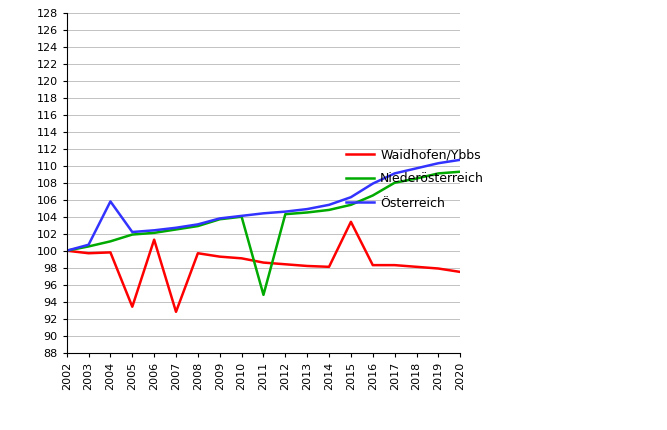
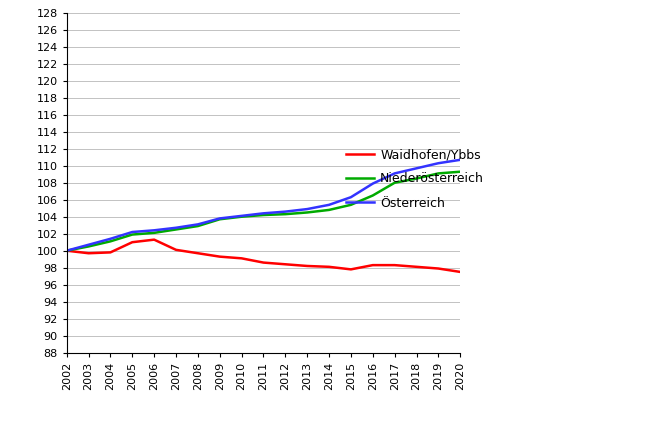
Österreich/2004: 105.8 -> 101.4
Waidhofen/Ybbs/2005: 93.4 -> 101.0
Waidhofen/Ybbs/2007: 92.8 -> 100.1
Niederösterreich/2011: 94.8 -> 104.2
Waidhofen/Ybbs/2015: 103.4 -> 97.8
